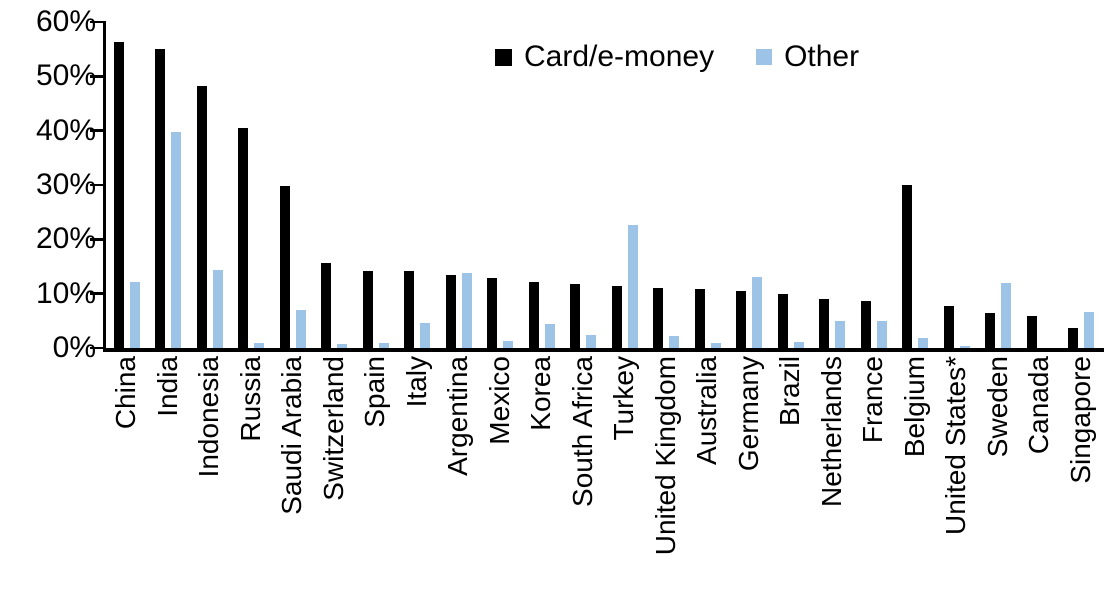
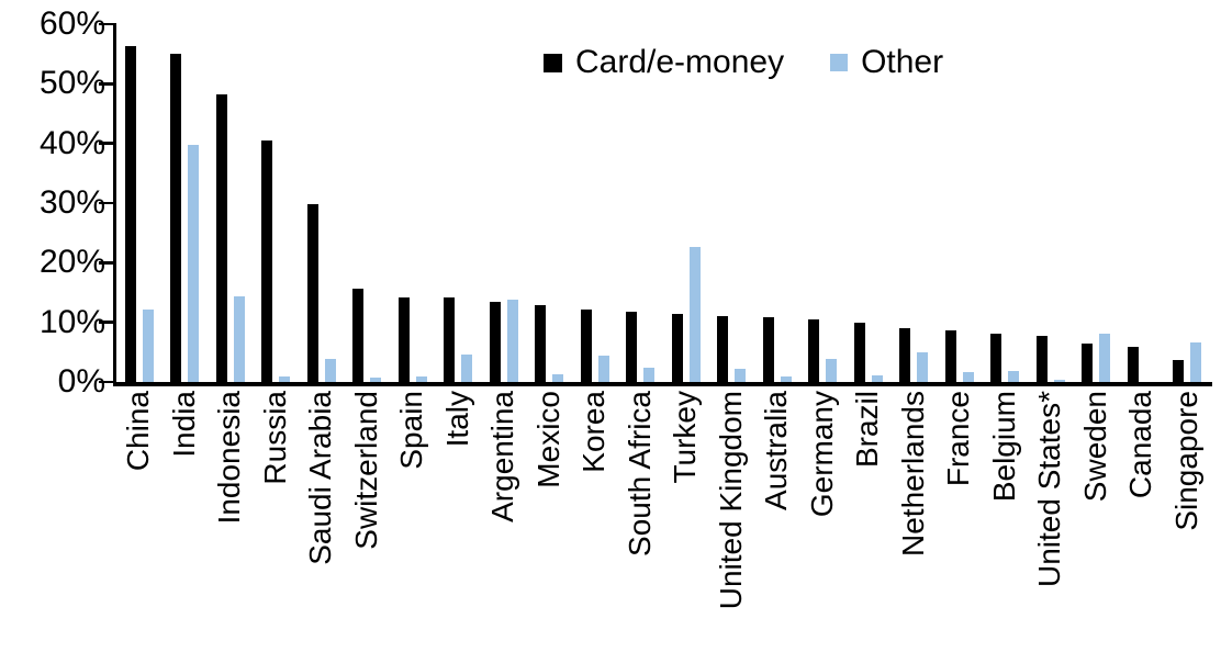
Other/Saudi Arabia: 7% -> 4%
Other/Germany: 13% -> 4%
Other/France: 5% -> 2%
Card/e-money/Belgium: 30% -> 8%
Other/Sweden: 12% -> 8%
